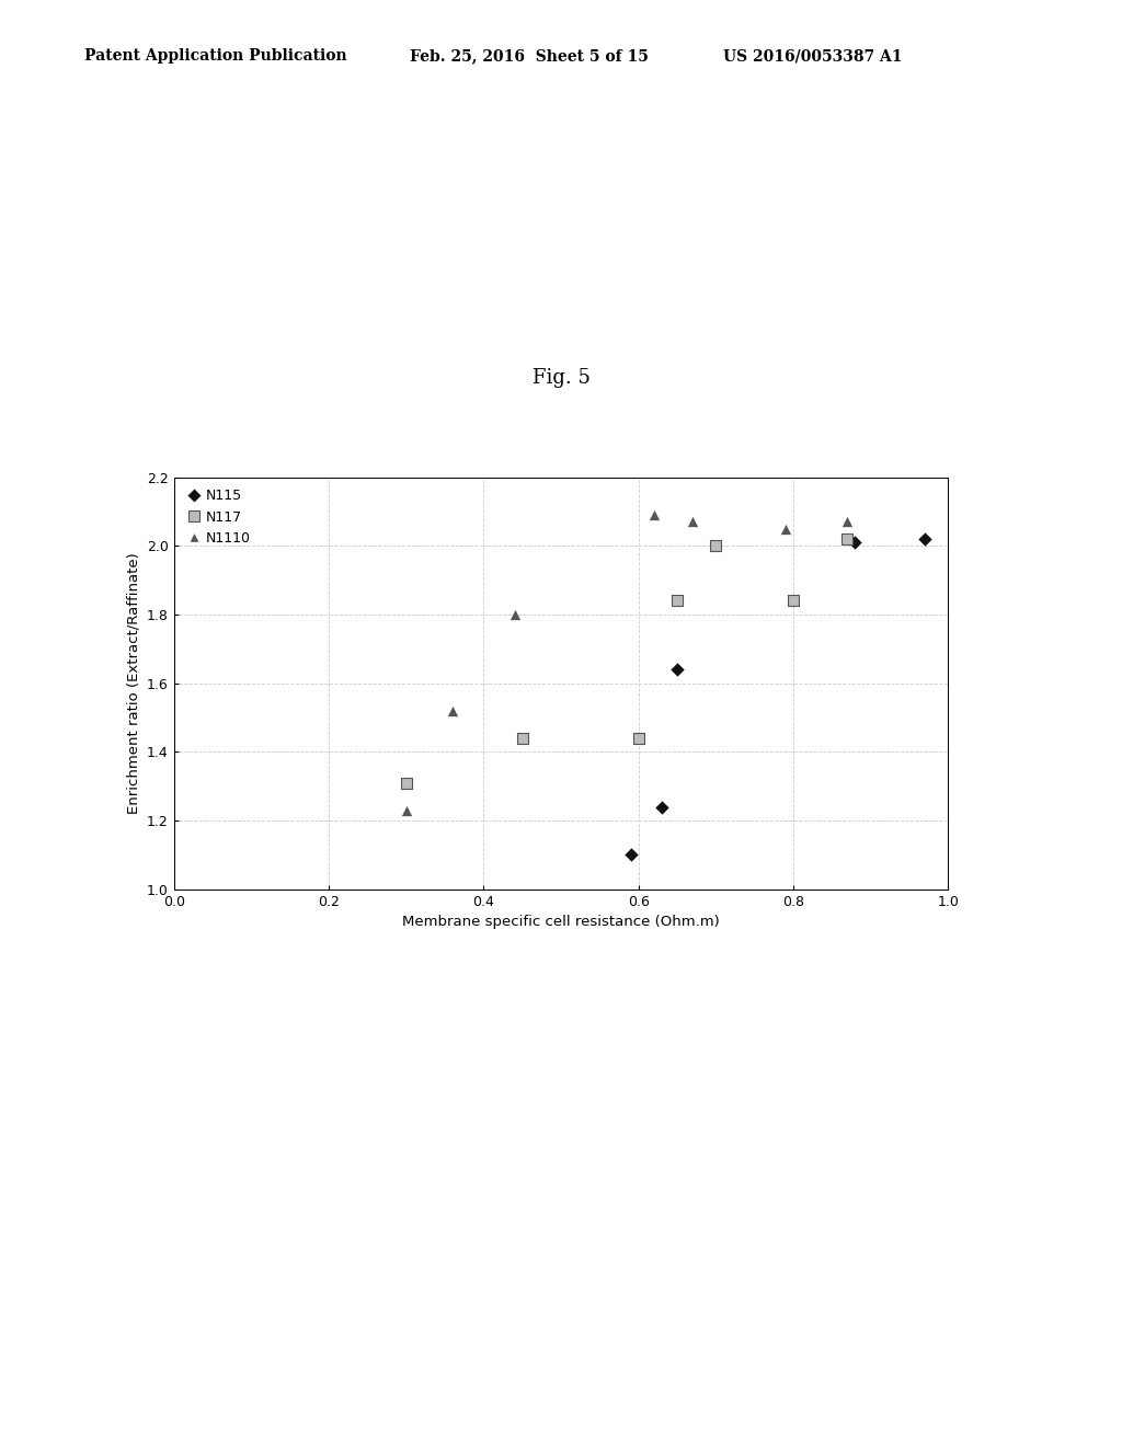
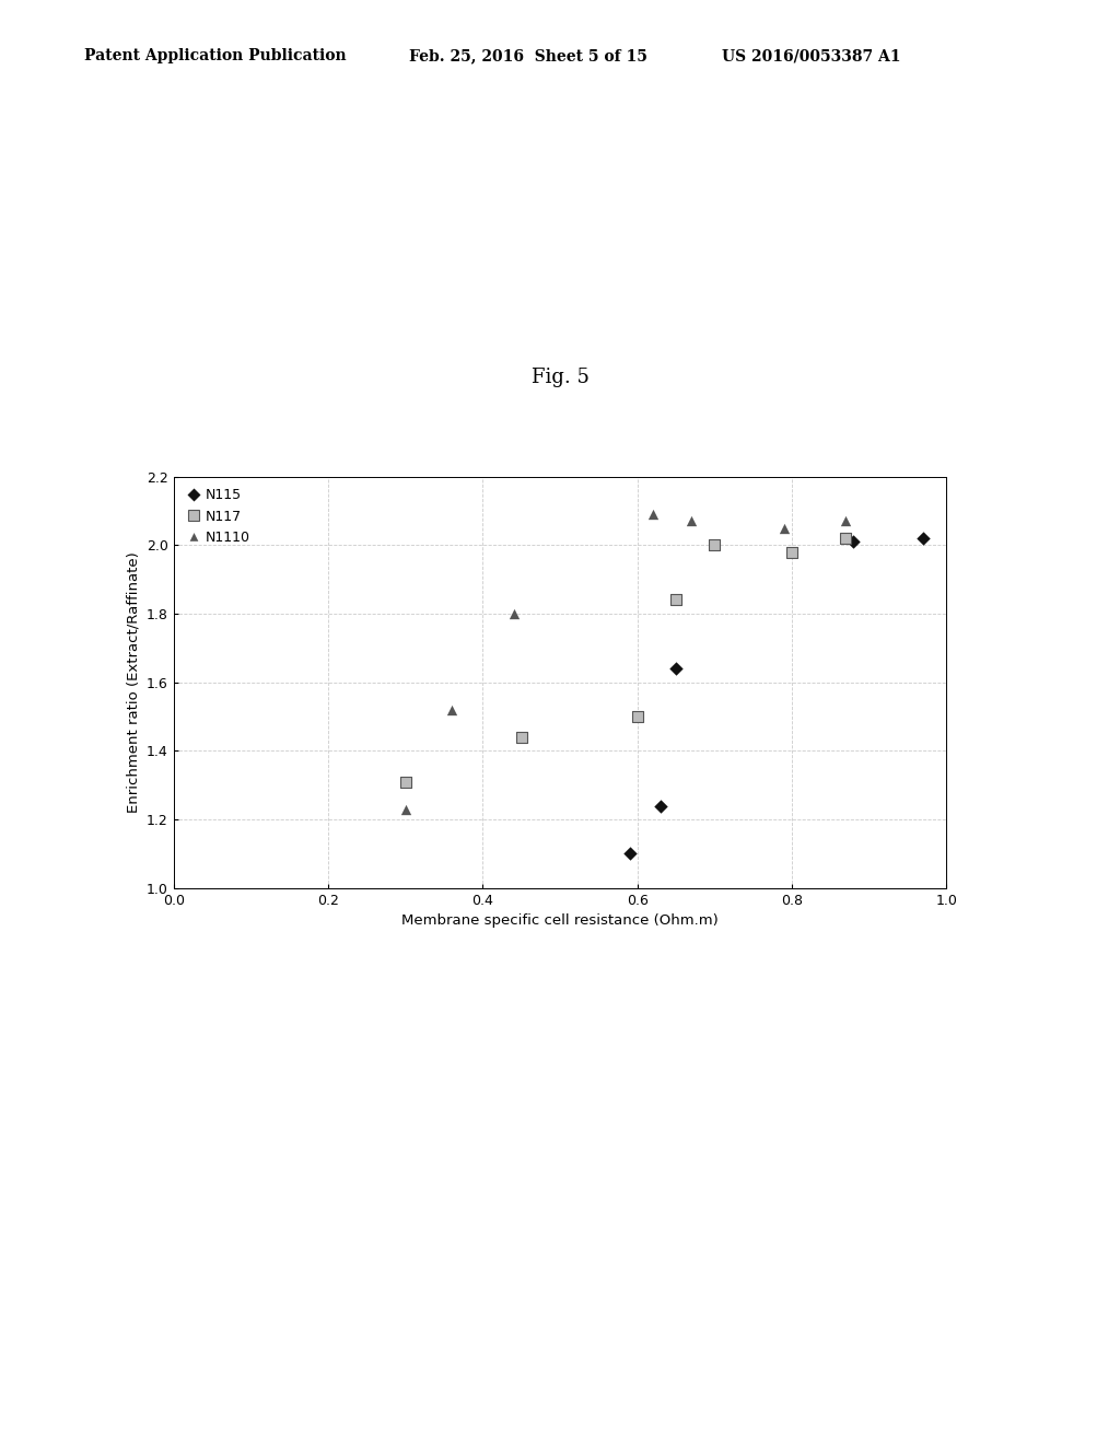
N117/0.6: 1.44 -> 1.50
N117/0.8: 1.84 -> 1.98
